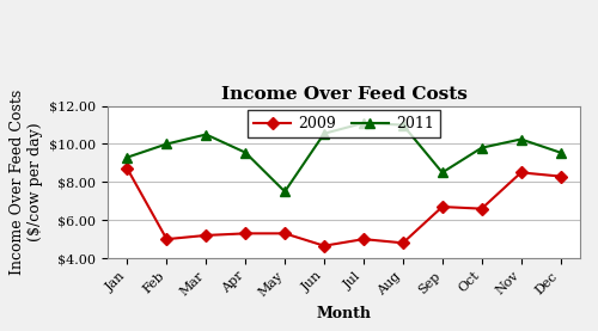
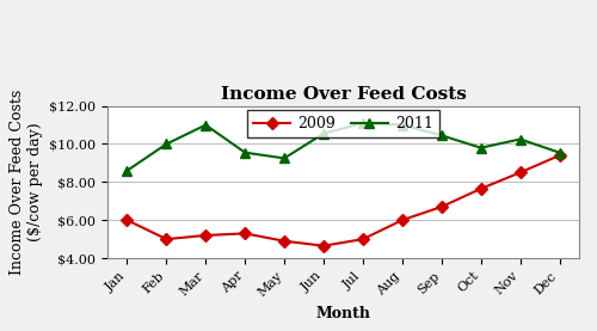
2009/Jan: $8.7 -> $6.0
2011/Jan: $9.3 -> $8.6
2011/Mar: $10.5 -> $11.0
2009/May: $5.3 -> $4.9
2011/May: $7.5 -> $9.2
2009/Aug: $4.8 -> $6.0
2011/Sep: $8.5 -> $10.4
2009/Oct: $6.6 -> $7.7
2009/Dec: $8.3 -> $9.4
